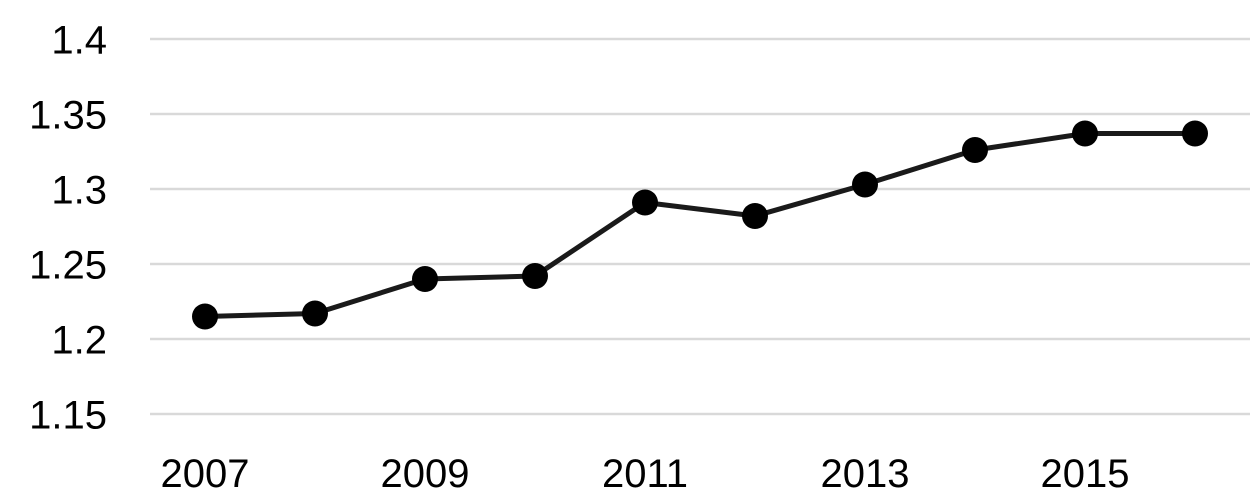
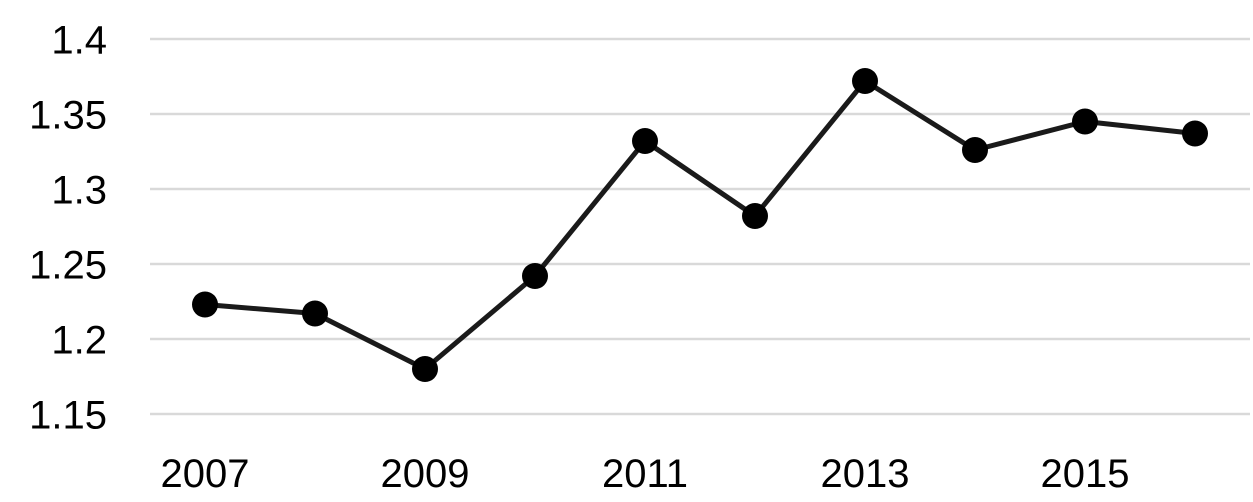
2007: 1.215 -> 1.223
2009: 1.240 -> 1.180
2011: 1.291 -> 1.332
2013: 1.303 -> 1.372
2015: 1.337 -> 1.345
